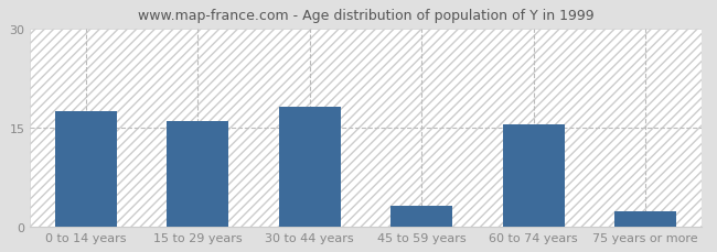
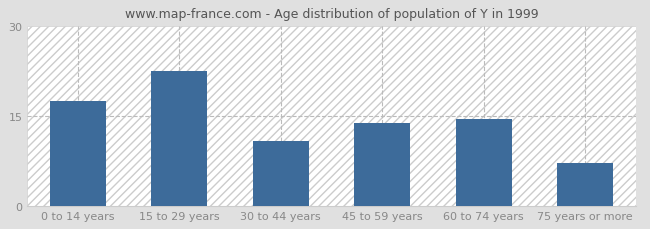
15 to 29 years: 16.0 -> 22.4
30 to 44 years: 18.2 -> 10.8
45 to 59 years: 3.2 -> 13.8
60 to 74 years: 15.5 -> 14.4
75 years or more: 2.3 -> 7.2
